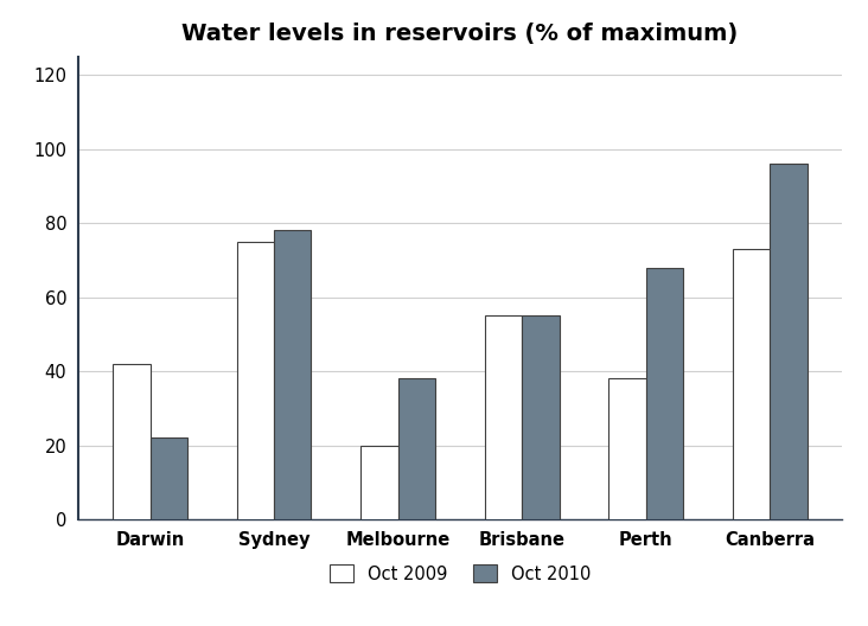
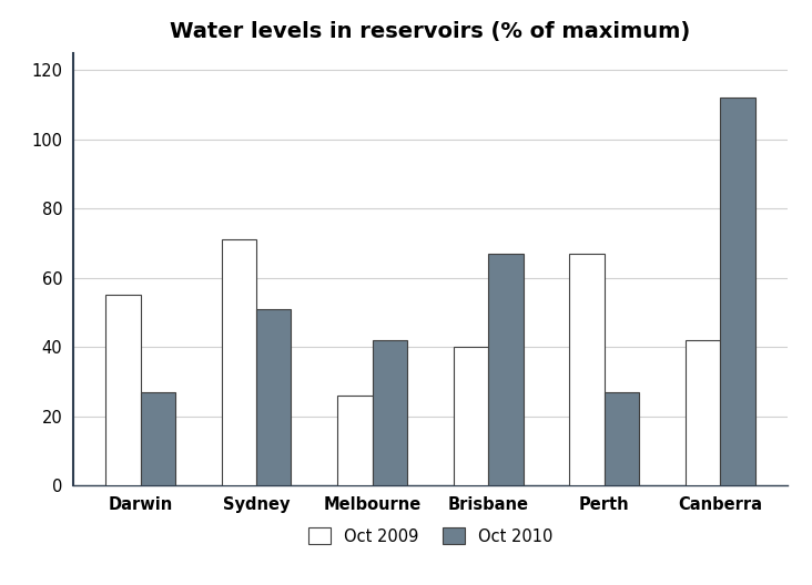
Oct 2009/Darwin: 42 -> 55
Oct 2010/Darwin: 22 -> 27
Oct 2009/Sydney: 75 -> 71
Oct 2010/Sydney: 78 -> 51
Oct 2009/Melbourne: 20 -> 26
Oct 2010/Melbourne: 38 -> 42
Oct 2009/Brisbane: 55 -> 40
Oct 2010/Brisbane: 55 -> 67
Oct 2009/Perth: 38 -> 67
Oct 2010/Perth: 68 -> 27
Oct 2009/Canberra: 73 -> 42
Oct 2010/Canberra: 96 -> 112
